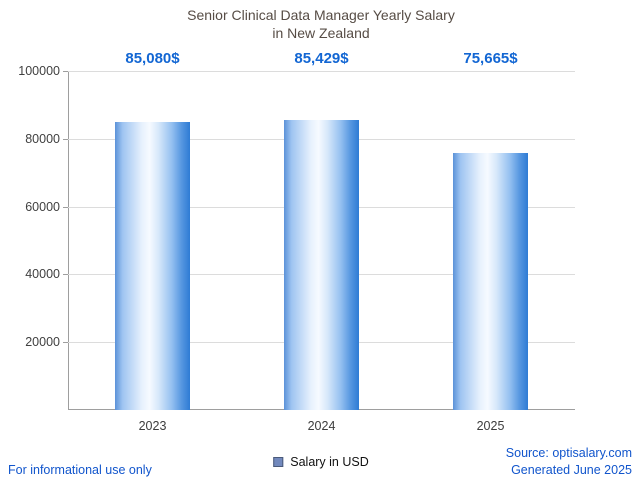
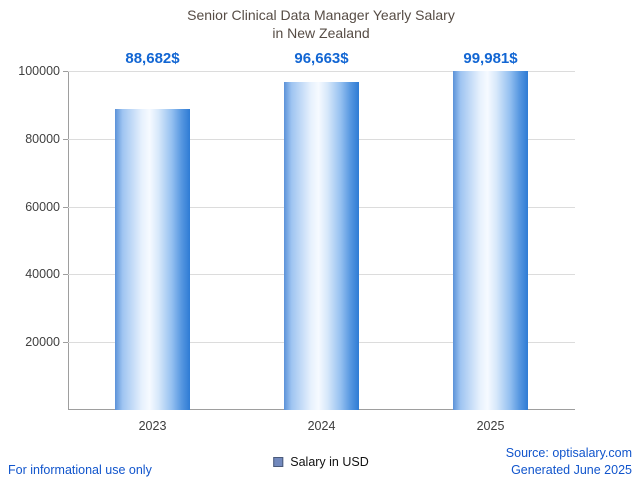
2023: 85,080 -> 88,682
2024: 85,429 -> 96,663
2025: 75,665 -> 99,981
